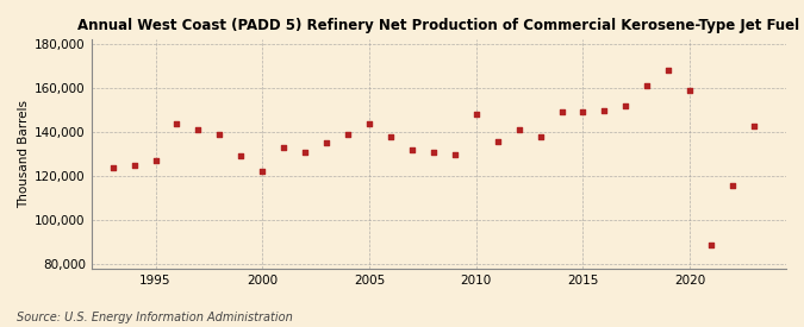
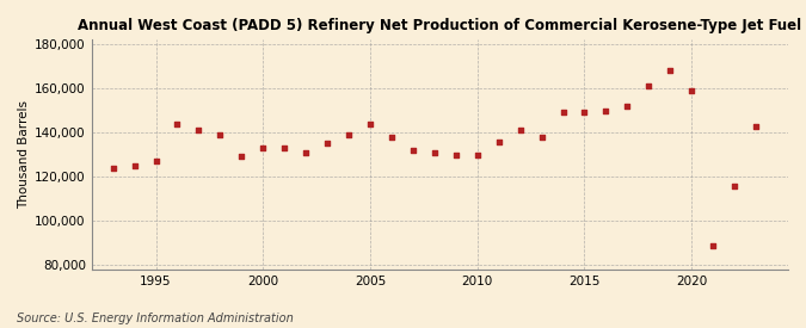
2000: 122,000 -> 133,000
2010: 148,000 -> 130,000
